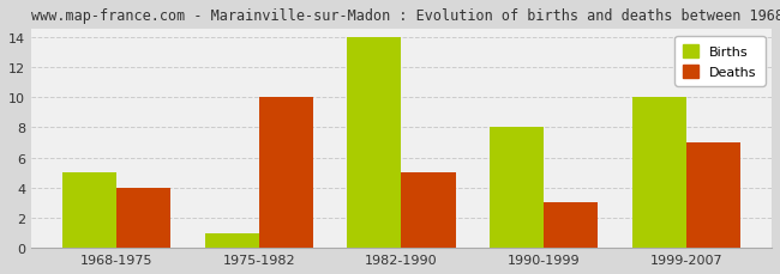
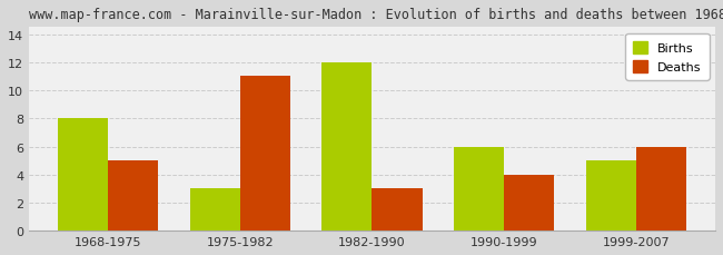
Births/1968-1975: 5 -> 8
Deaths/1968-1975: 4 -> 5
Births/1975-1982: 1 -> 3
Deaths/1975-1982: 10 -> 11
Births/1982-1990: 14 -> 12
Deaths/1982-1990: 5 -> 3
Births/1990-1999: 8 -> 6
Deaths/1990-1999: 3 -> 4
Births/1999-2007: 10 -> 5
Deaths/1999-2007: 7 -> 6
